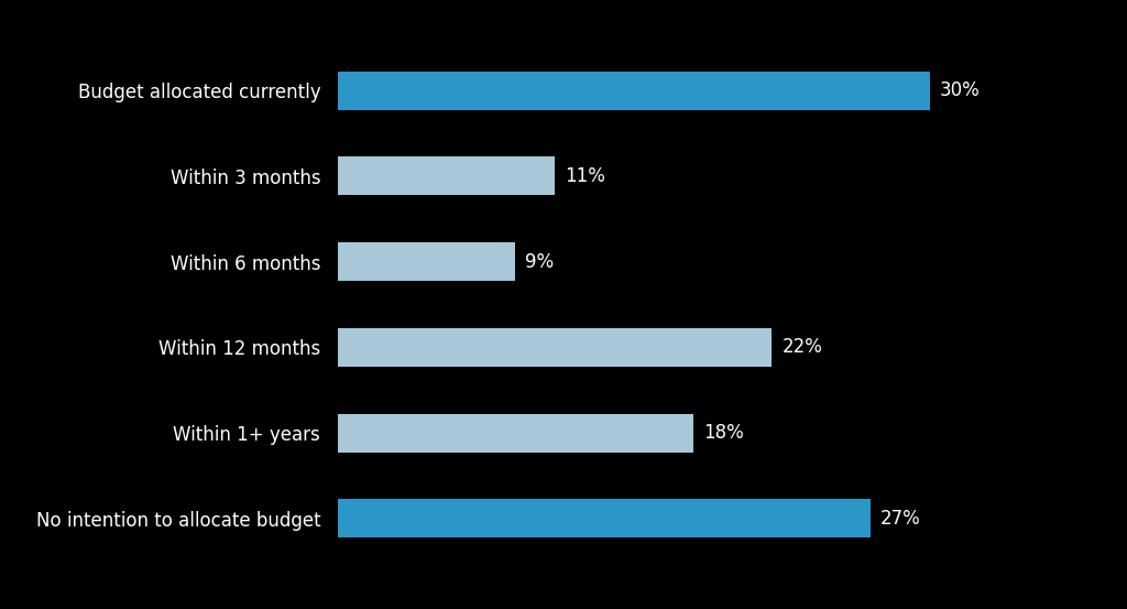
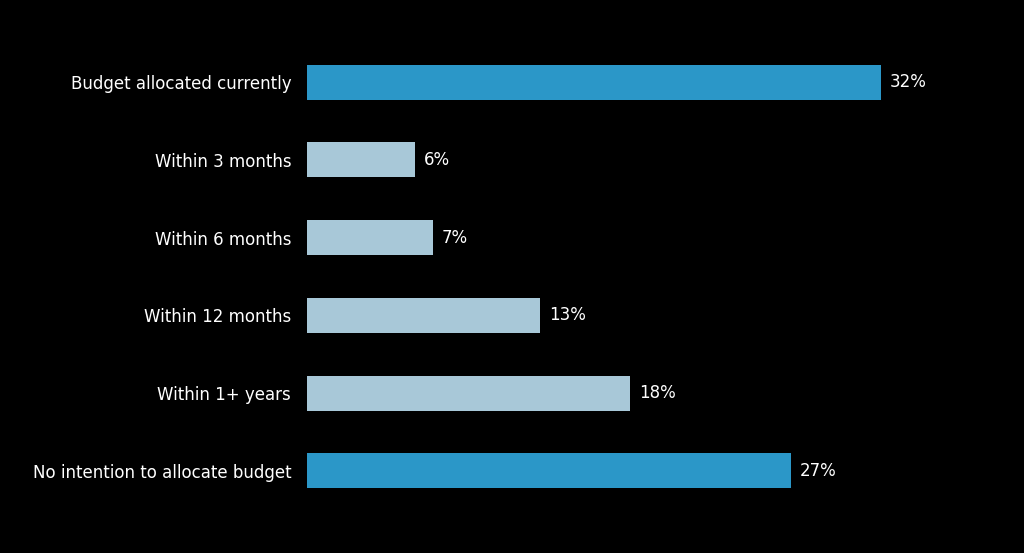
Budget allocated currently: 30% -> 32%
Within 3 months: 11% -> 6%
Within 6 months: 9% -> 7%
Within 12 months: 22% -> 13%
